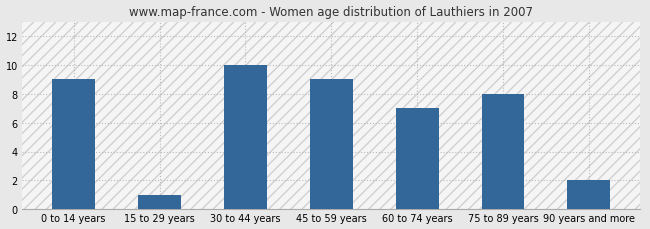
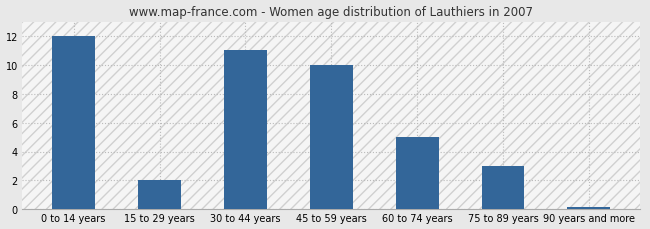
0 to 14 years: 9.0 -> 12.0
15 to 29 years: 1.0 -> 2.0
30 to 44 years: 10.0 -> 11.0
45 to 59 years: 9.0 -> 10.0
60 to 74 years: 7.0 -> 5.0
75 to 89 years: 8.0 -> 3.0
90 years and more: 2.0 -> 0.1
